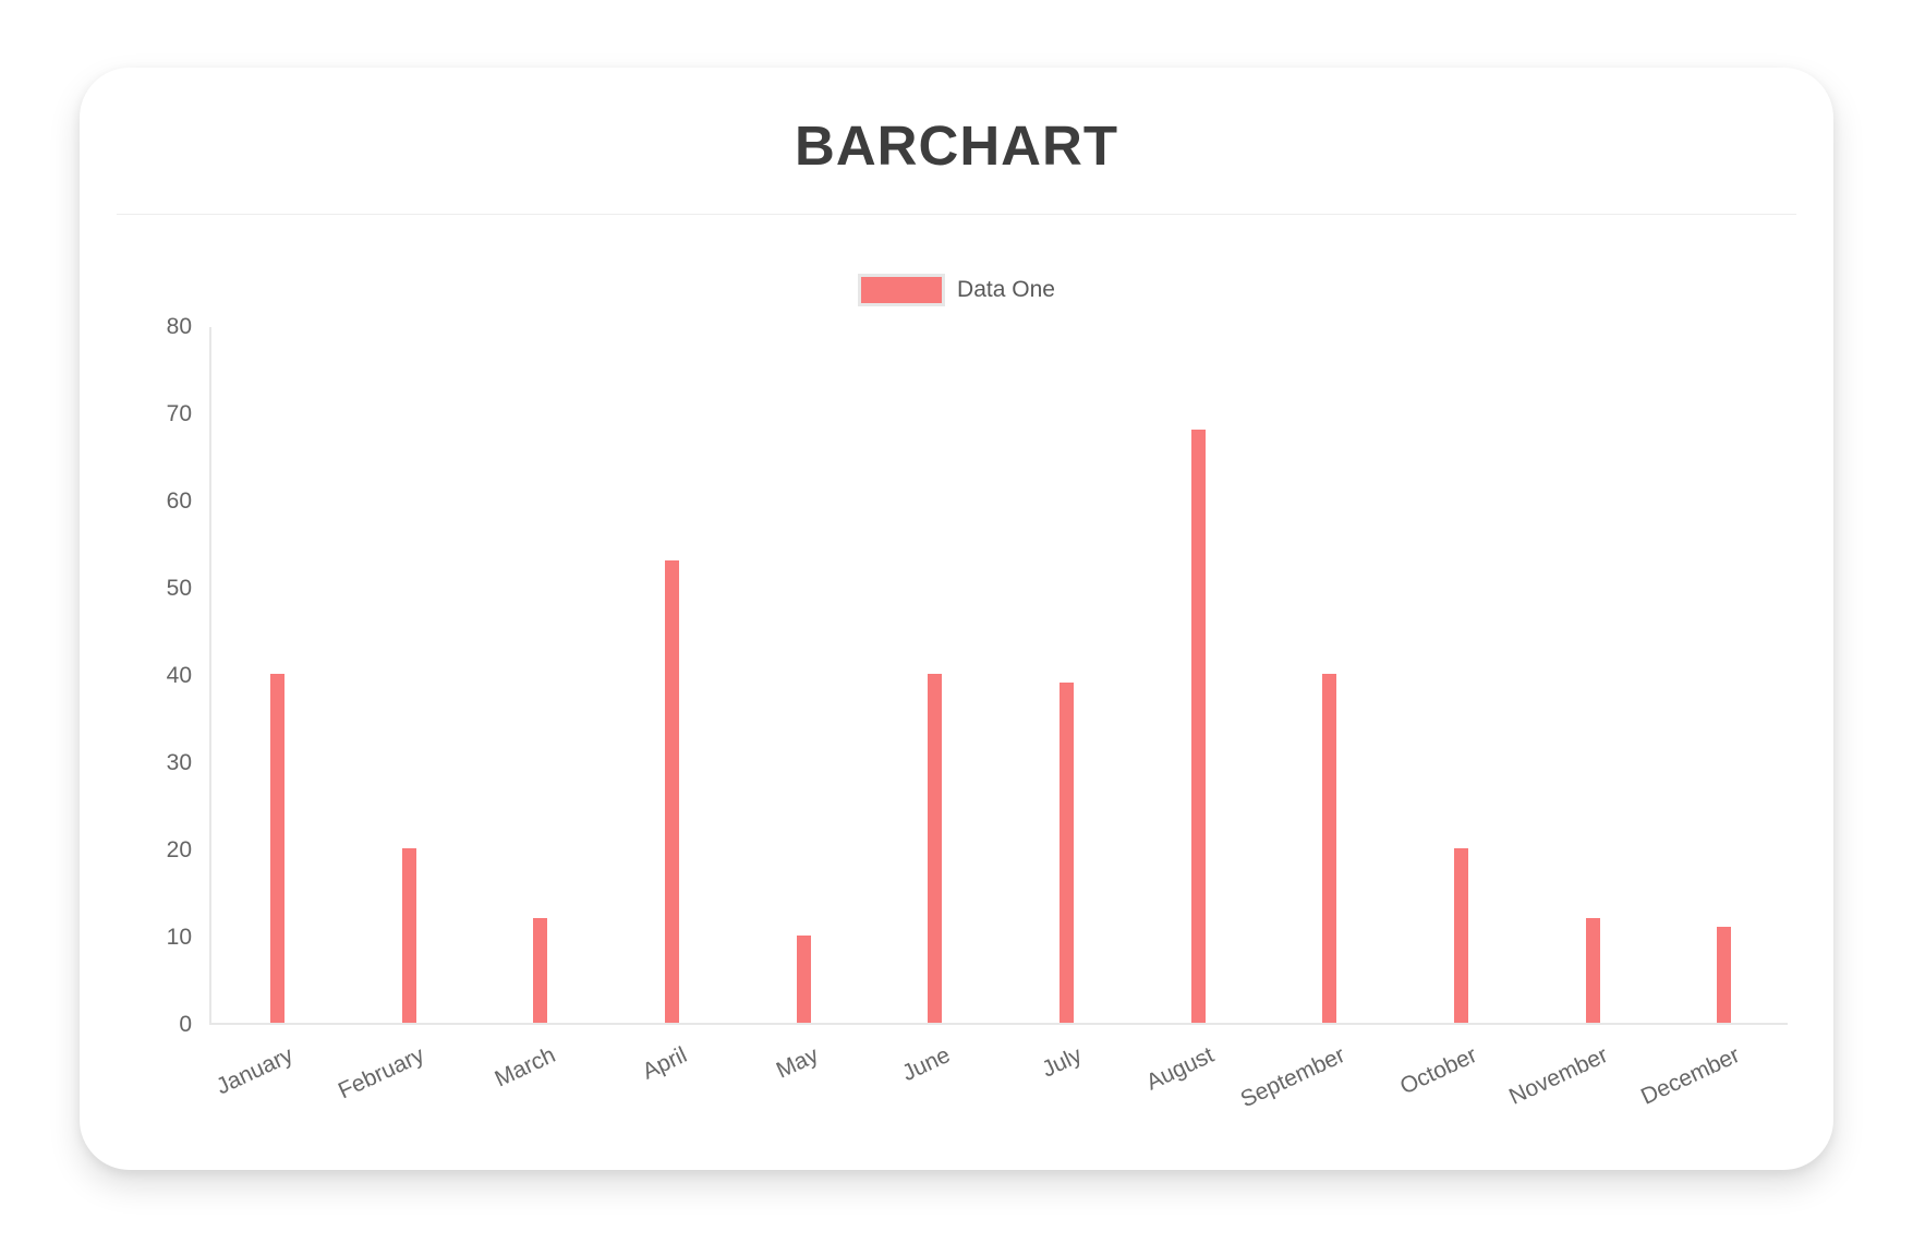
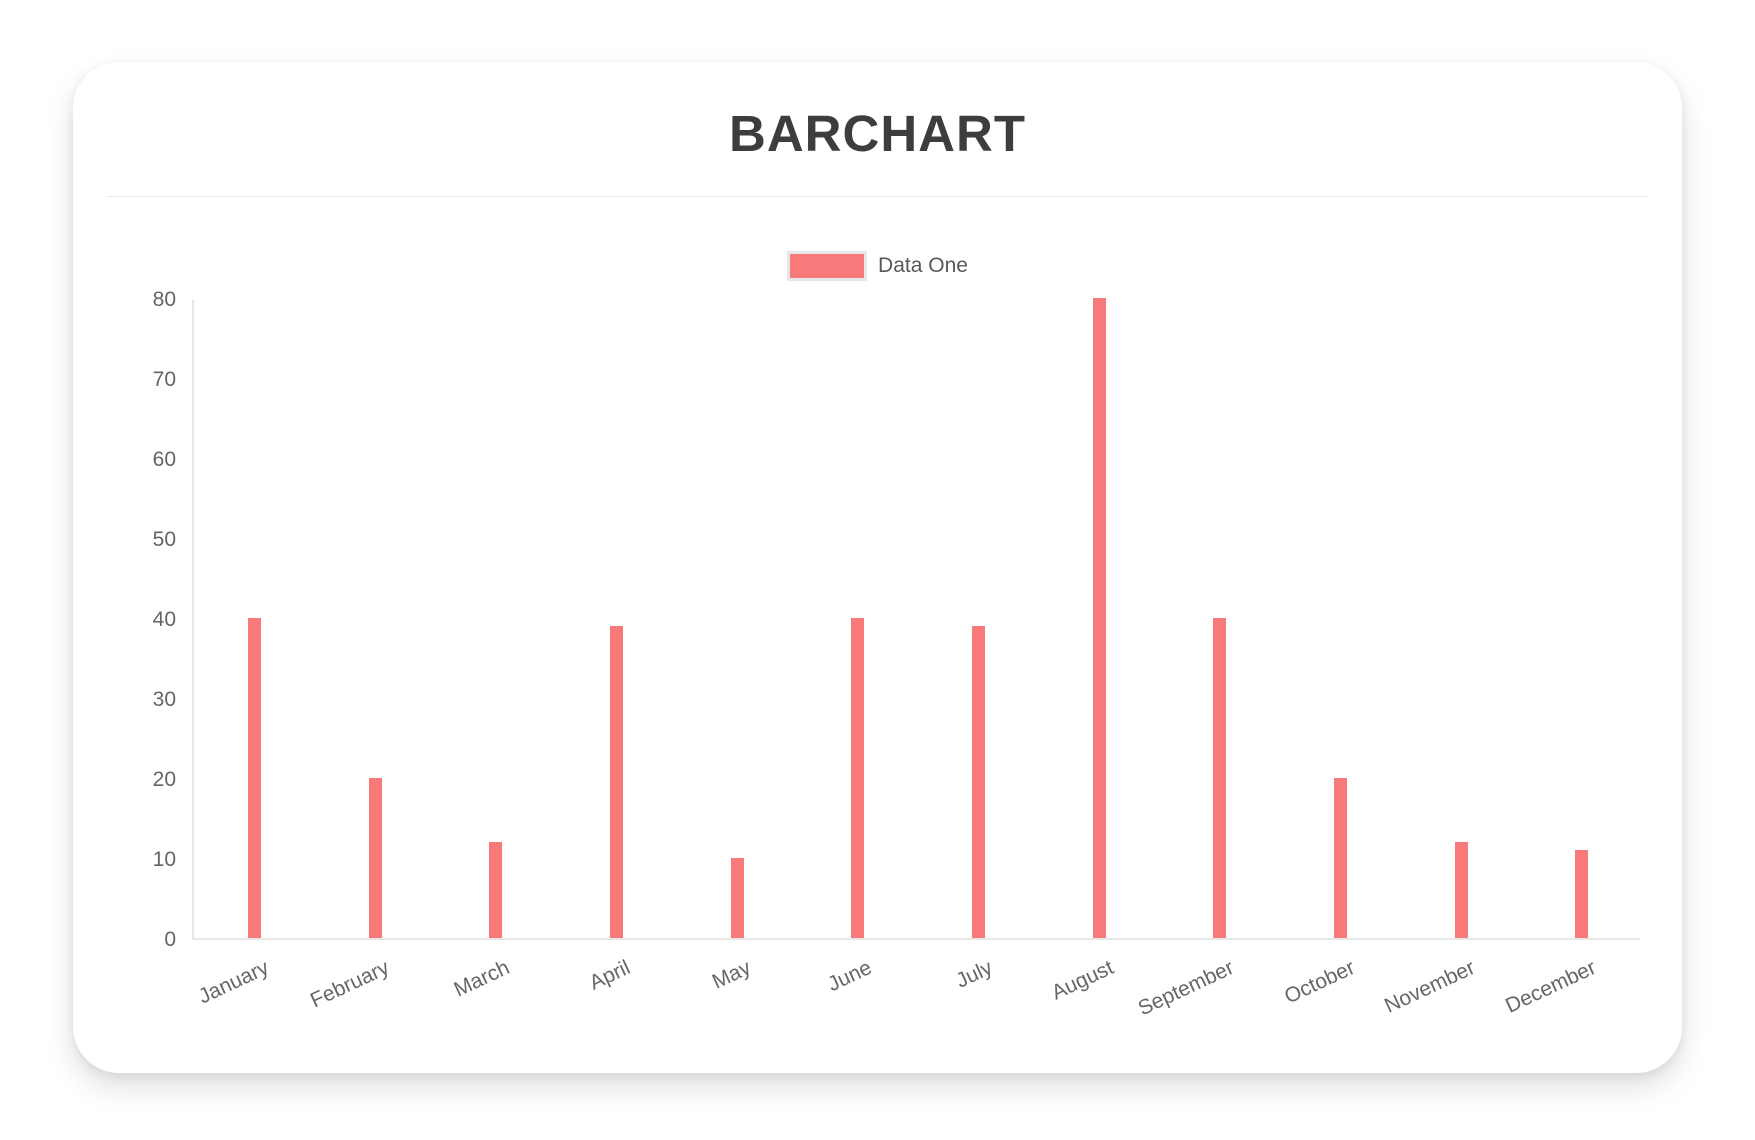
April: 53 -> 39
August: 68 -> 80
